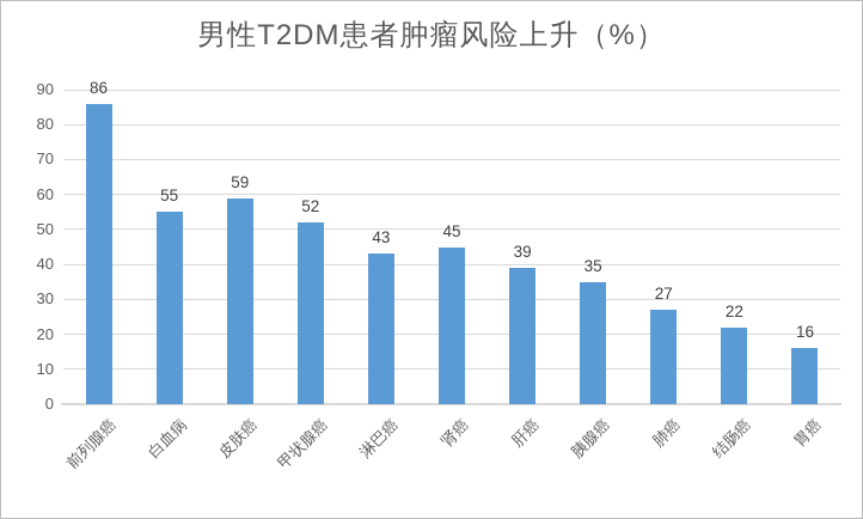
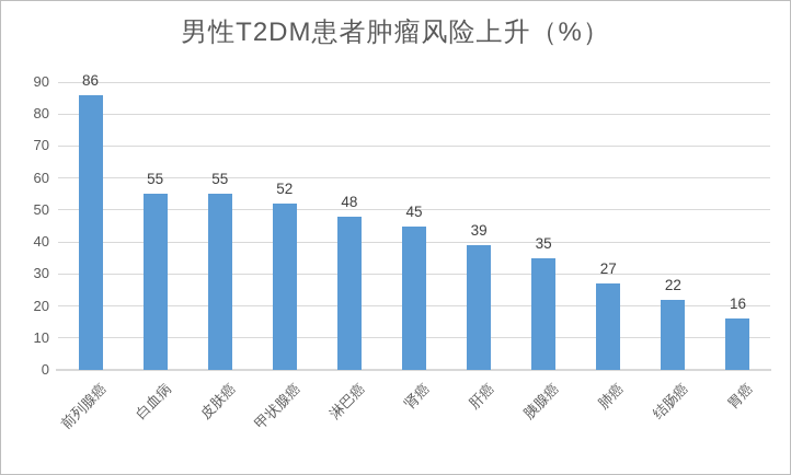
皮肤癌: 59 -> 55
淋巴癌: 43 -> 48
